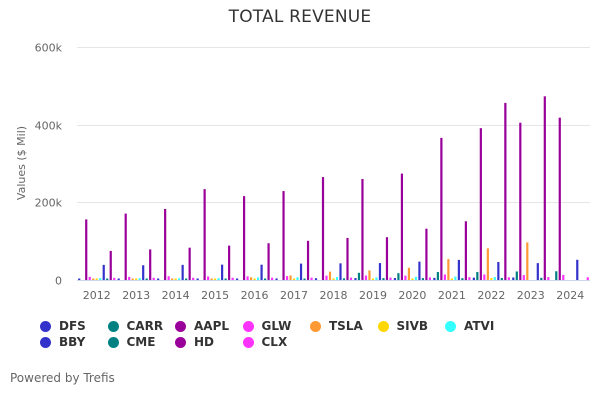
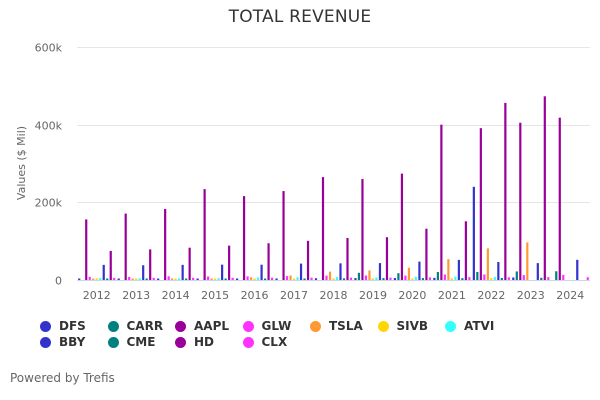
AAPL/2021: 370k -> 400k
DFS/2022: 10k -> 240k
